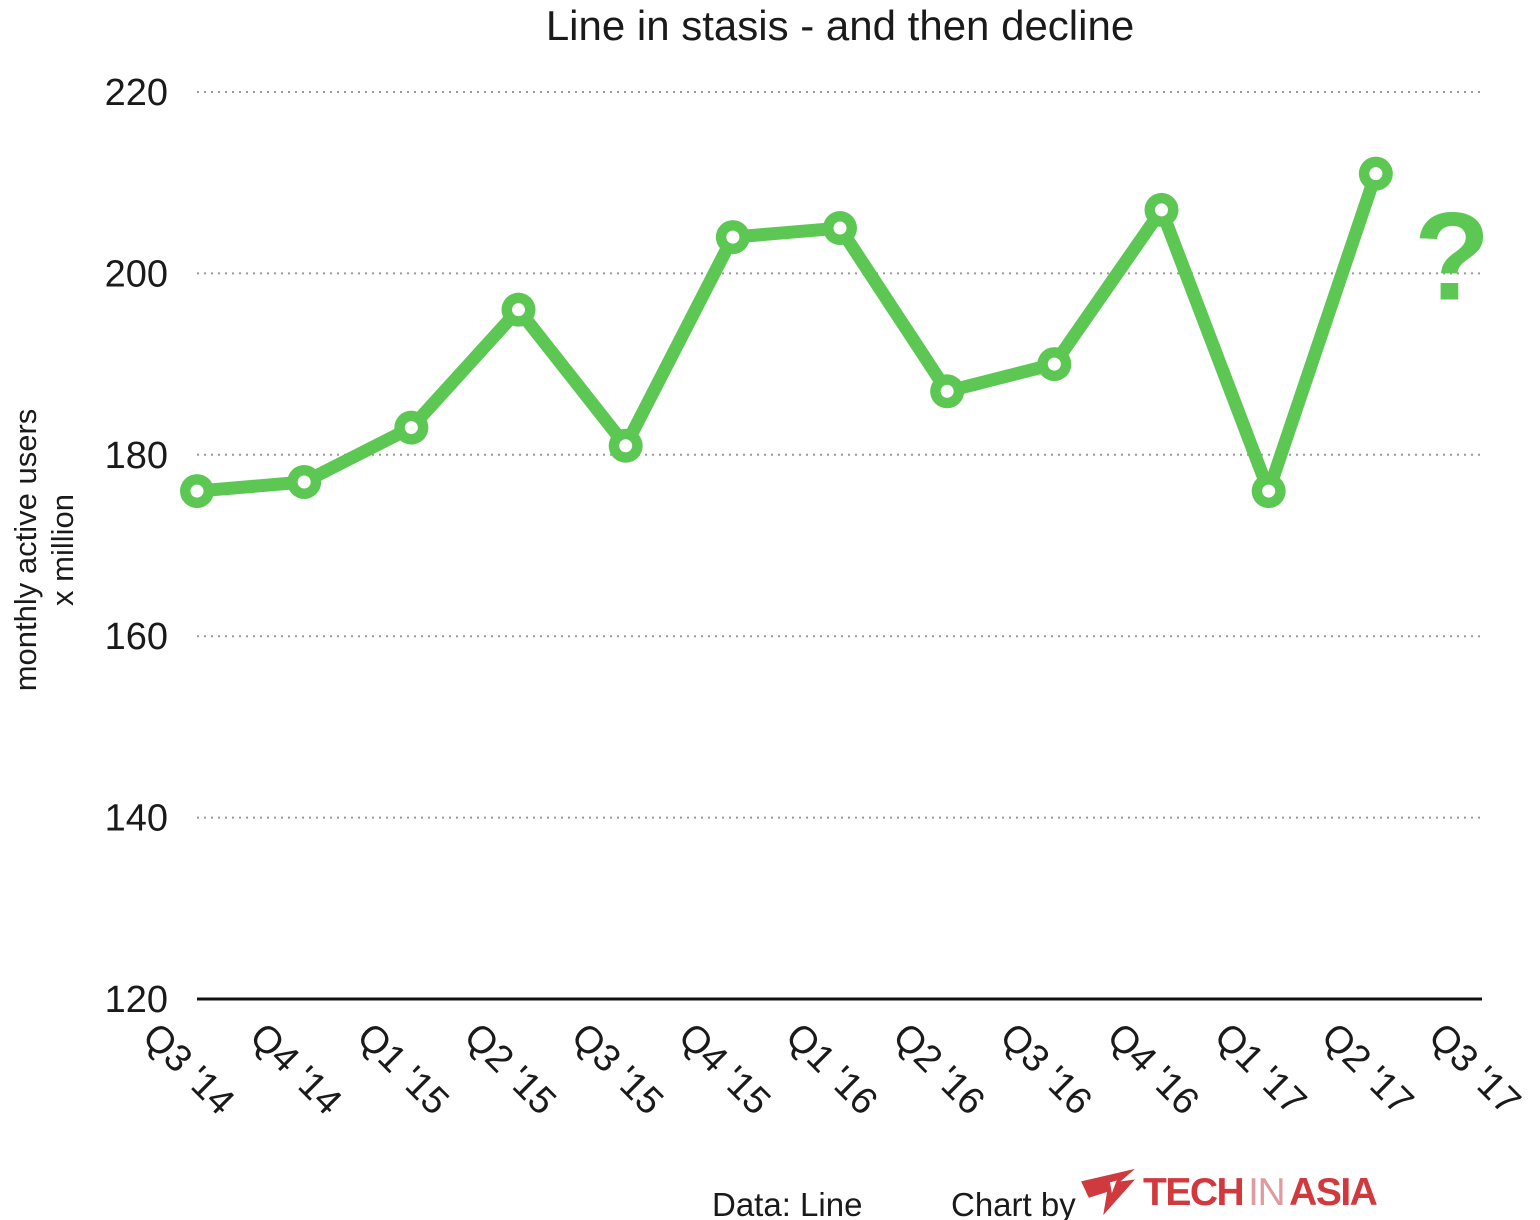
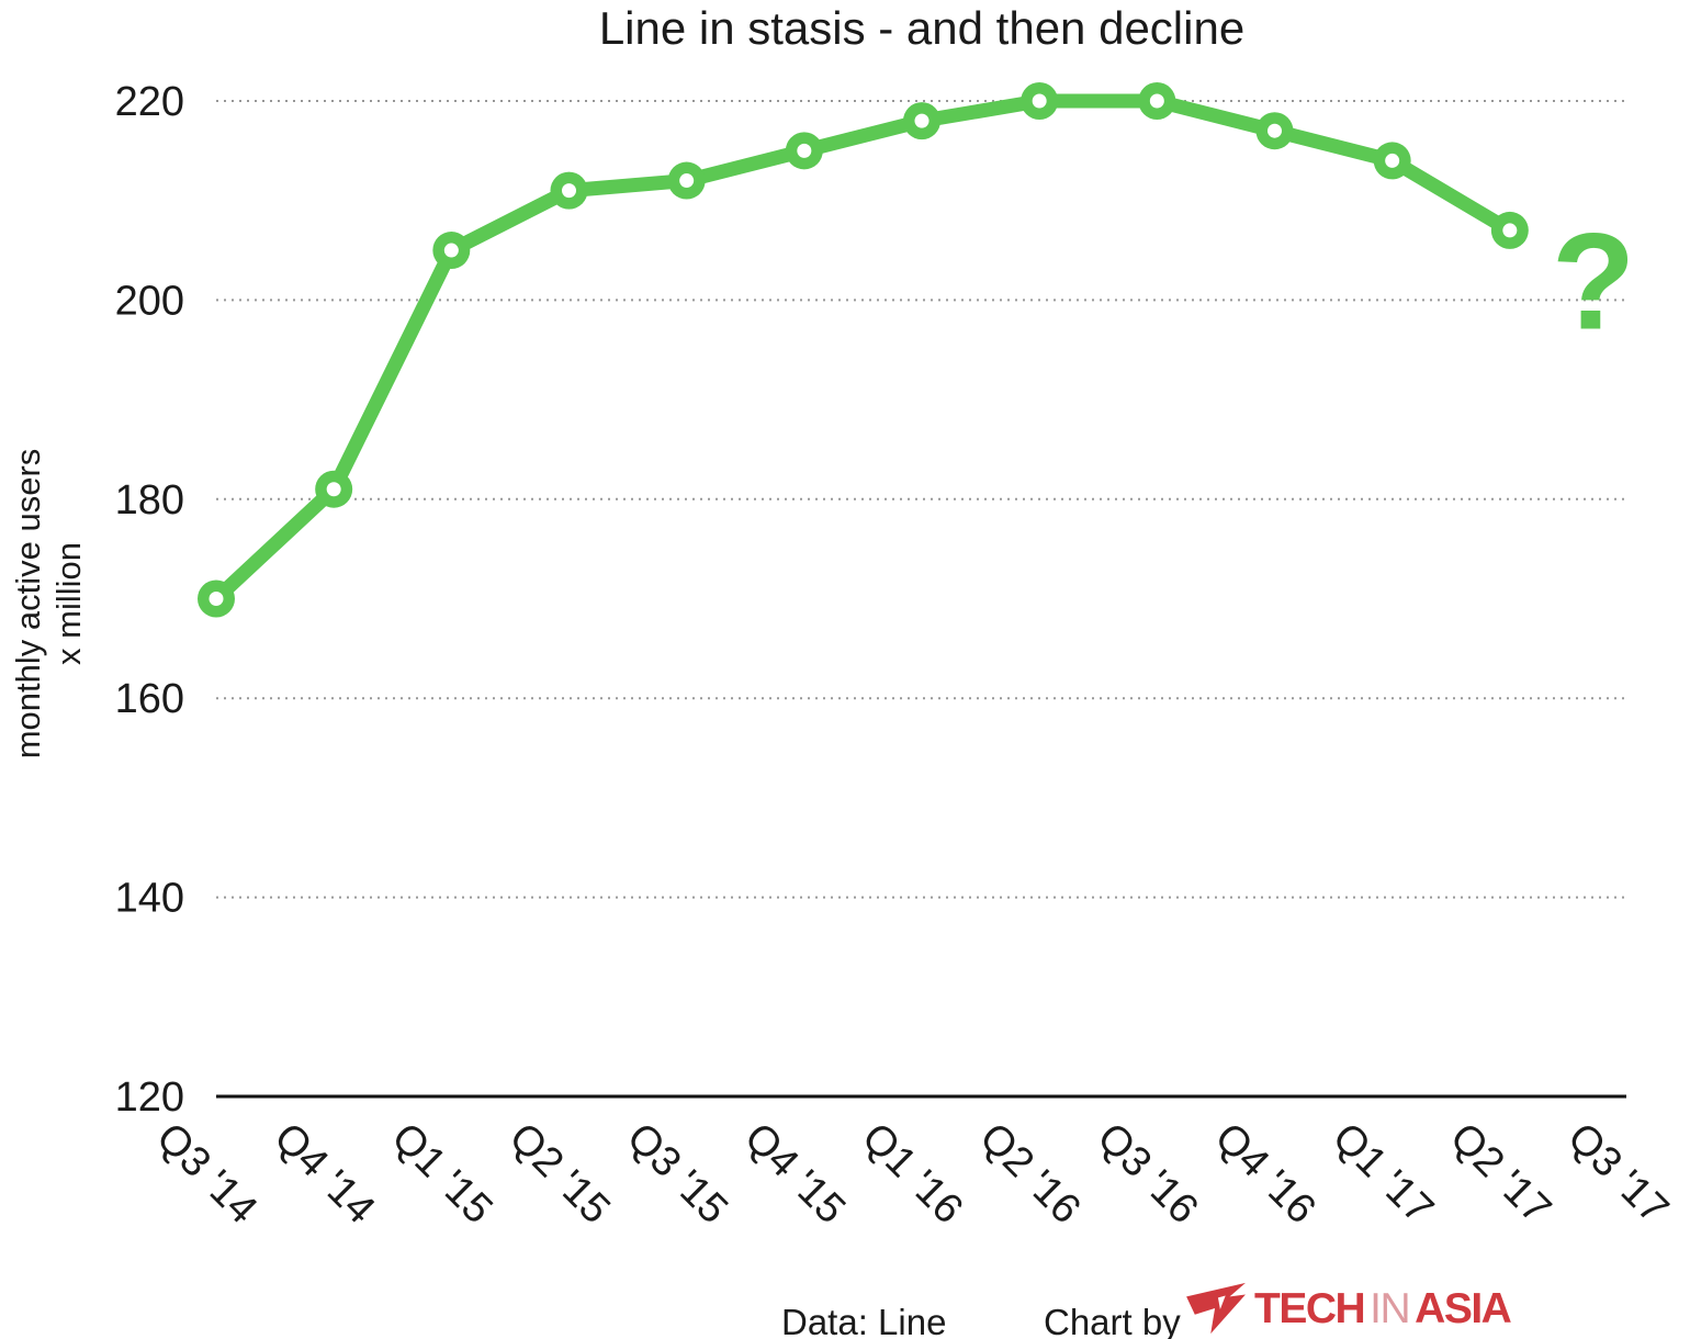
Q3 '14: 176 -> 170
Q4 '14: 177 -> 181
Q1 '15: 183 -> 205
Q2 '15: 196 -> 211
Q3 '15: 181 -> 212
Q4 '15: 204 -> 215
Q1 '16: 205 -> 218
Q2 '16: 187 -> 220
Q3 '16: 190 -> 220
Q4 '16: 207 -> 217
Q1 '17: 176 -> 214
Q2 '17: 211 -> 207
